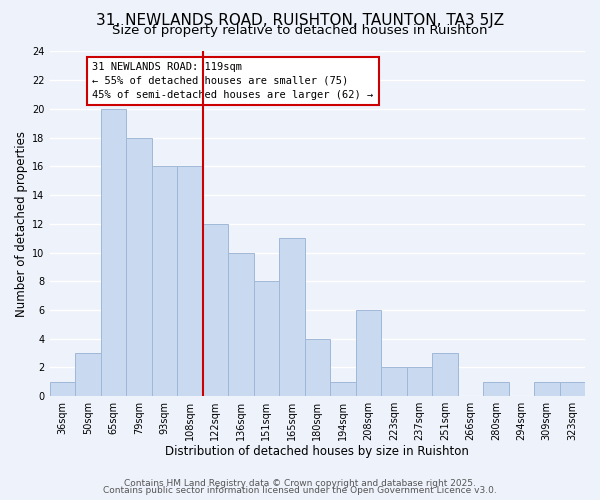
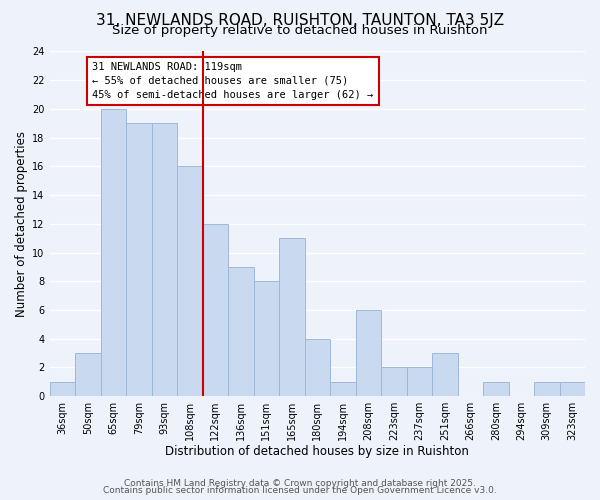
79sqm: 18 -> 19
93sqm: 16 -> 19
136sqm: 10 -> 9
